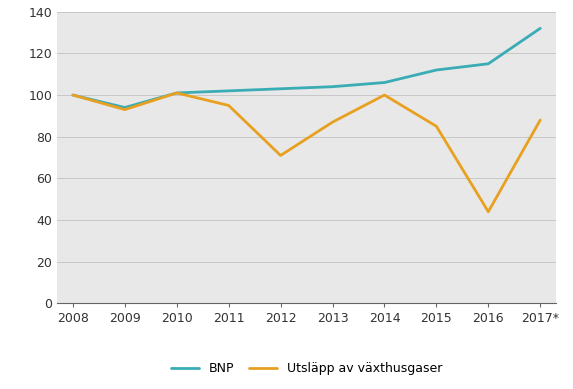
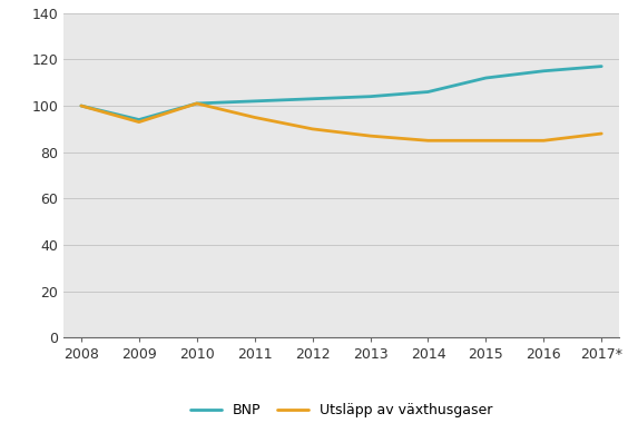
Utsläpp av växthusgaser/2012: 71 -> 90
Utsläpp av växthusgaser/2014: 100 -> 85
Utsläpp av växthusgaser/2016: 44 -> 85
BNP/2017*: 132 -> 117
